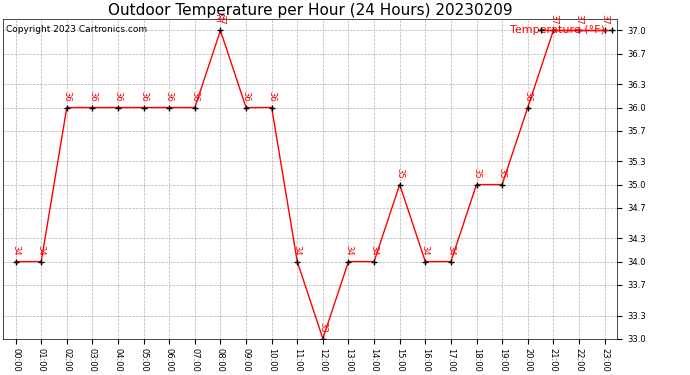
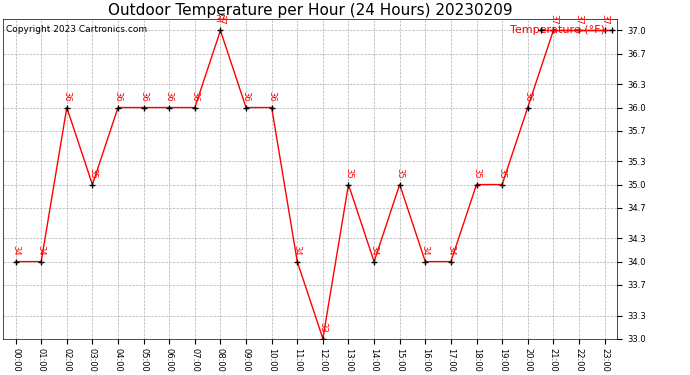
03:00: 36 -> 35
13:00: 34 -> 35
